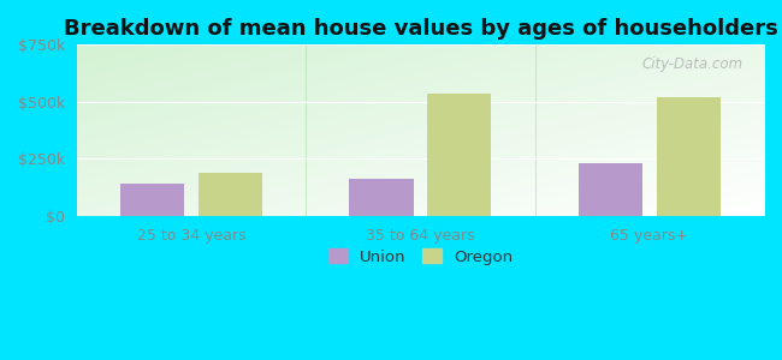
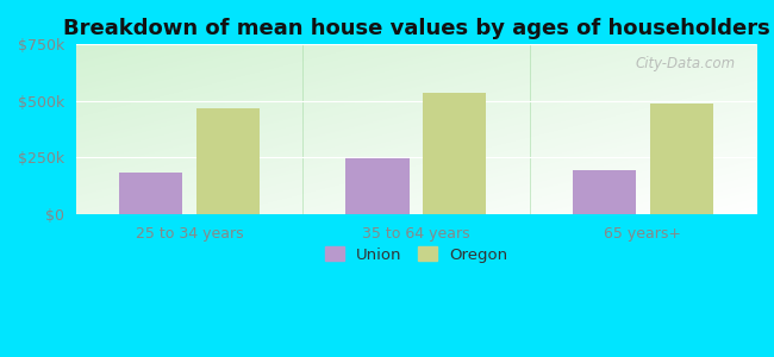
Union/25 to 34 years: $140k -> $180k
Oregon/25 to 34 years: $190k -> $460k
Union/35 to 64 years: $160k -> $240k
Union/65 years+: $230k -> $200k
Oregon/65 years+: $520k -> $490k
